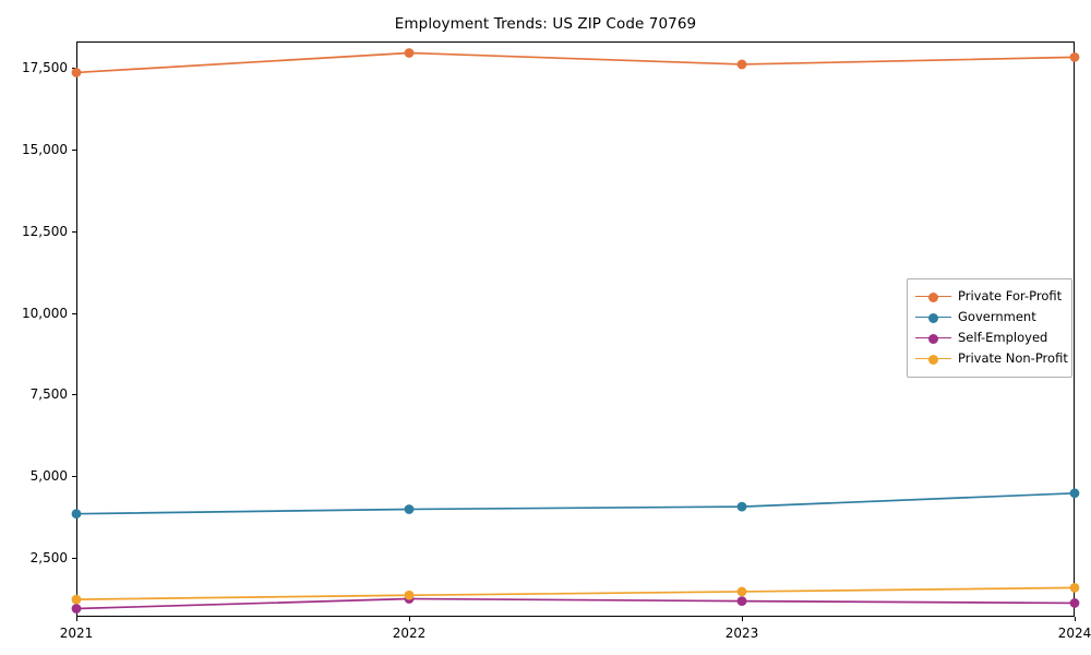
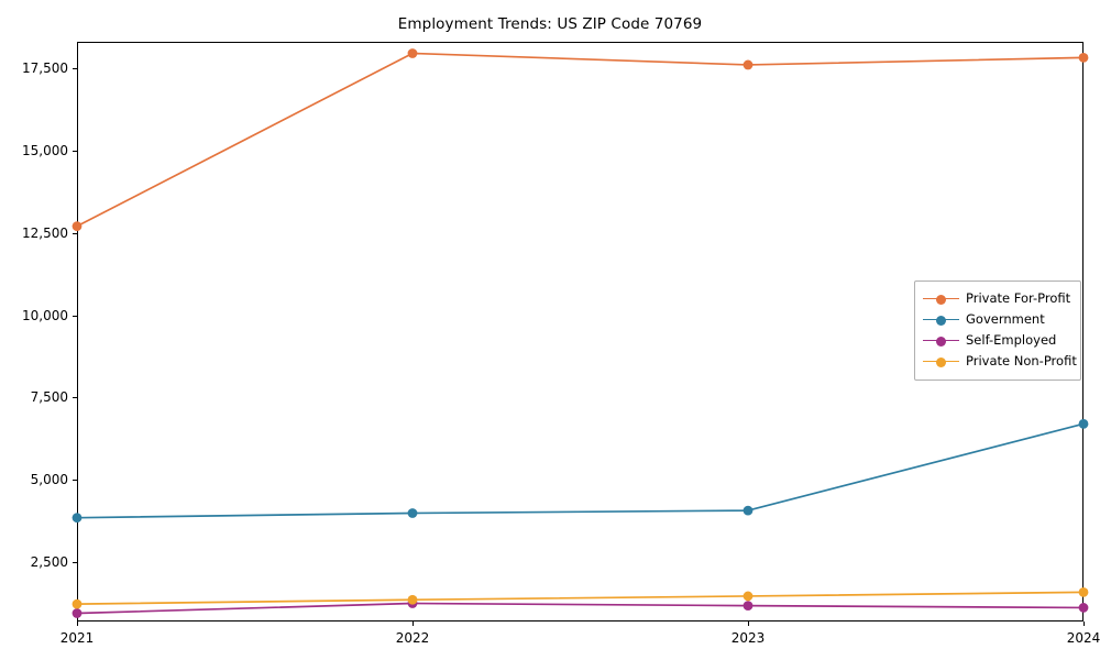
Private For-Profit/2021: 17400 -> 12700
Government/2024: 4500 -> 6700
